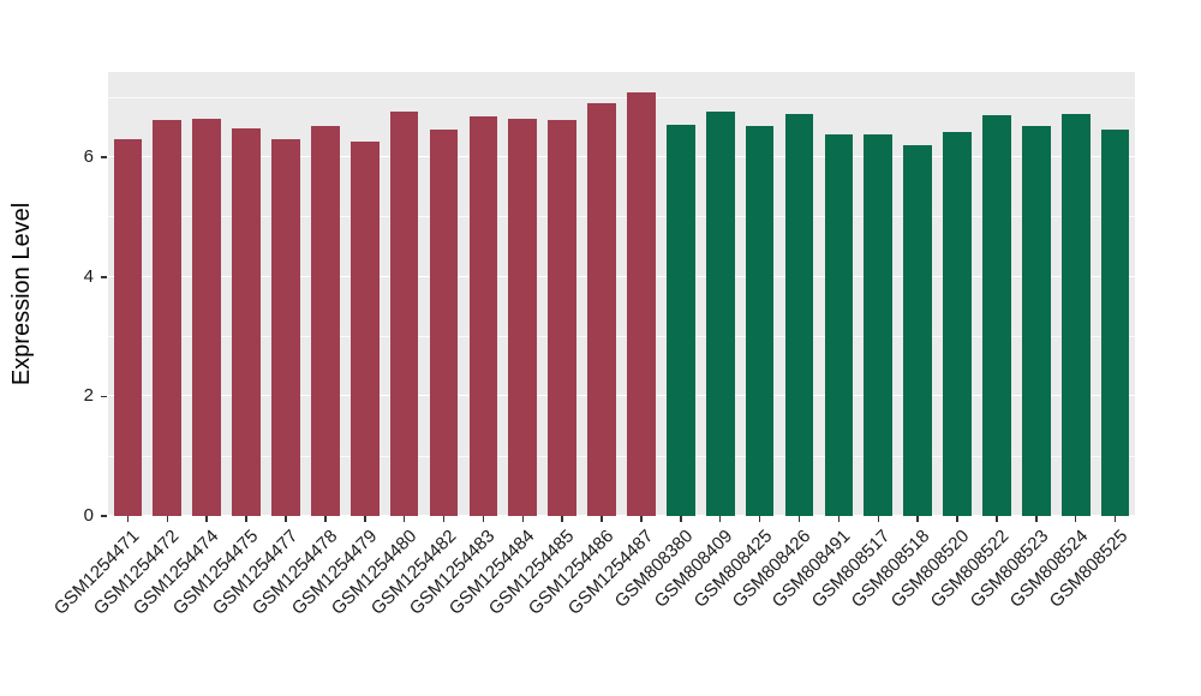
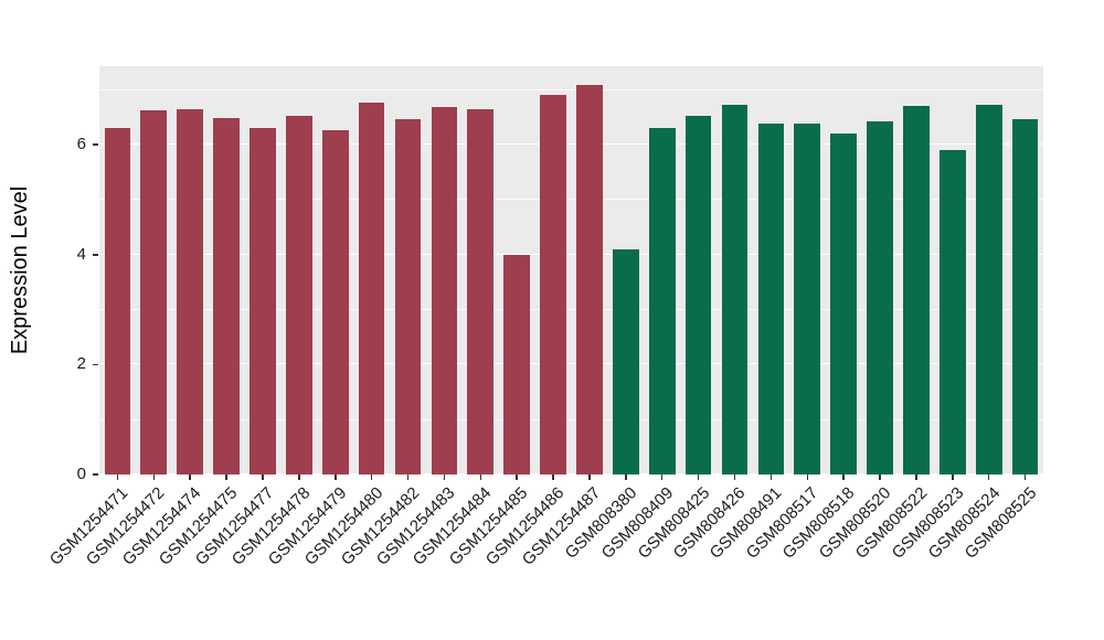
GSM1254485: 6.6 -> 4.0
GSM808380: 6.5 -> 4.1
GSM808409: 6.8 -> 6.3
GSM808523: 6.5 -> 5.9
